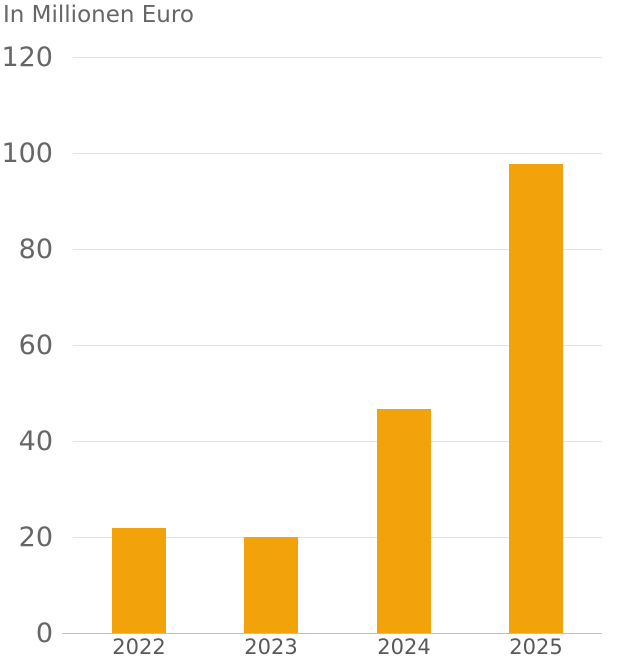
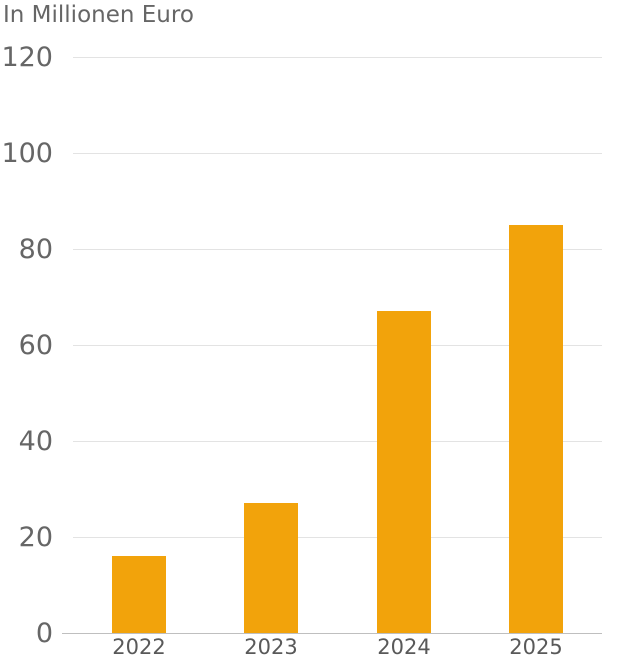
2022: 22 -> 16
2023: 20 -> 27
2024: 47 -> 67
2025: 98 -> 85
